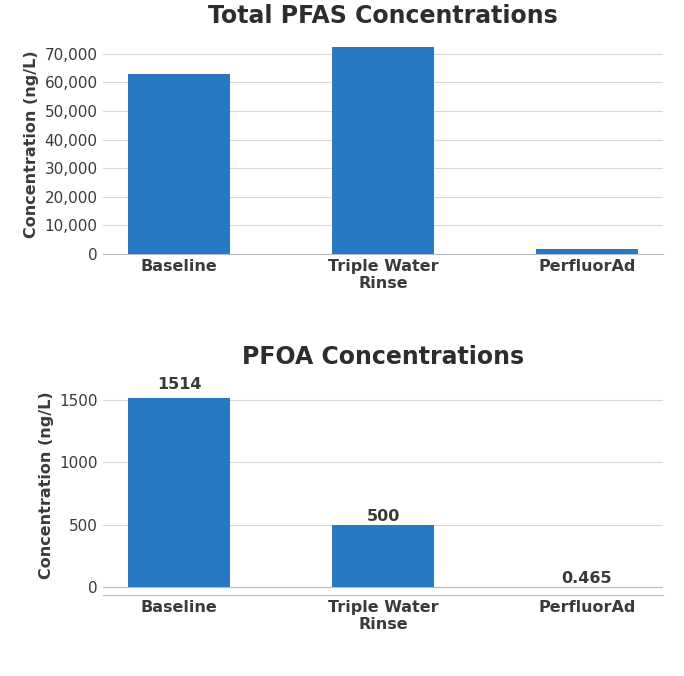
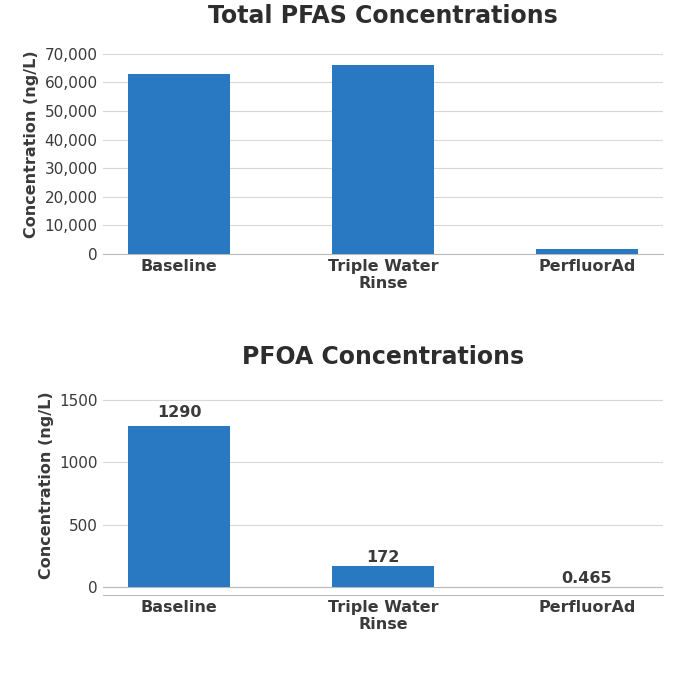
Total PFAS Concentrations/Triple Water Rinse: 72,500 -> 66,000
PFOA Concentrations/Baseline: 1514 -> 1290
PFOA Concentrations/Triple Water Rinse: 500 -> 172
